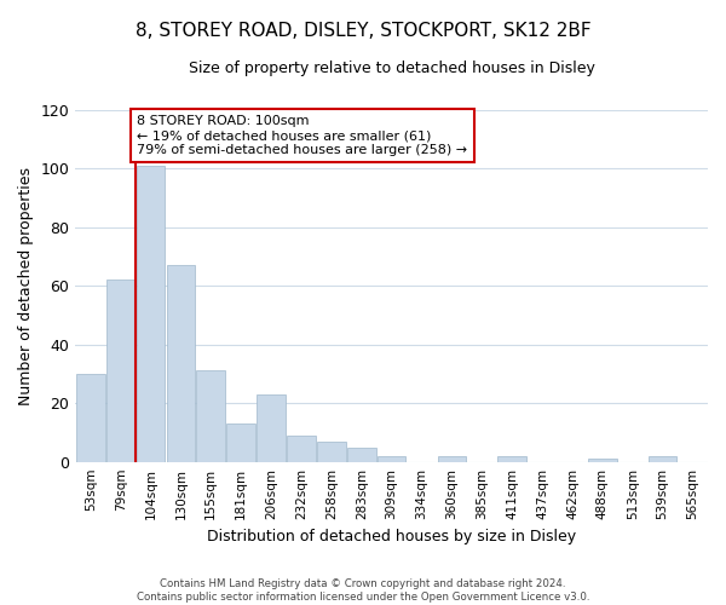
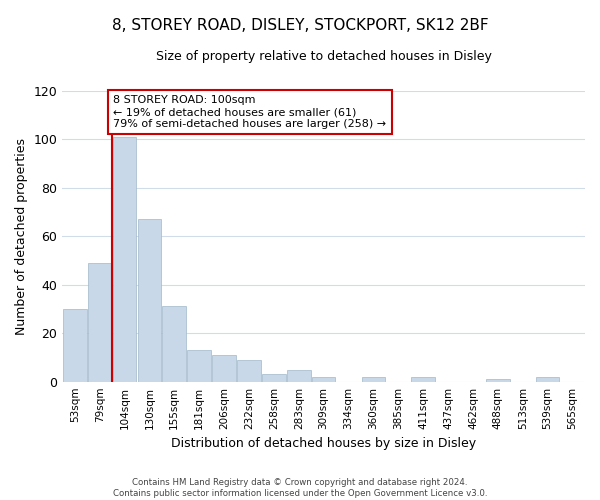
79sqm: 62 -> 49
206sqm: 23 -> 11
258sqm: 7 -> 3
